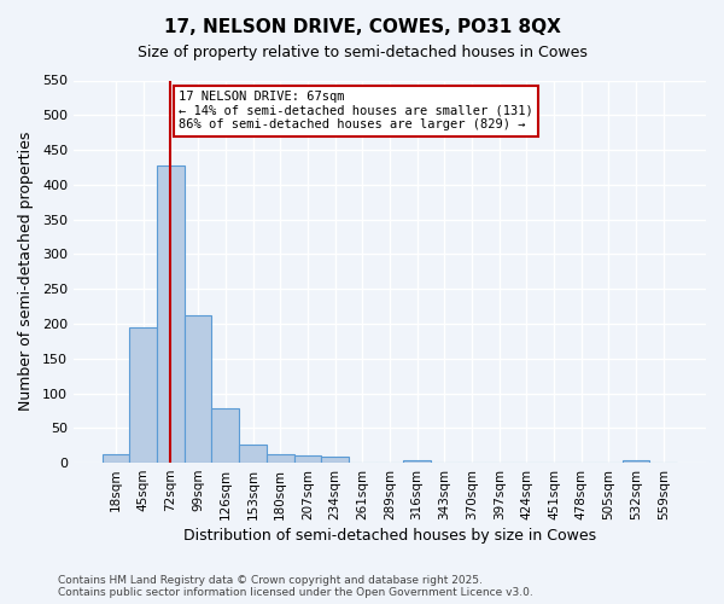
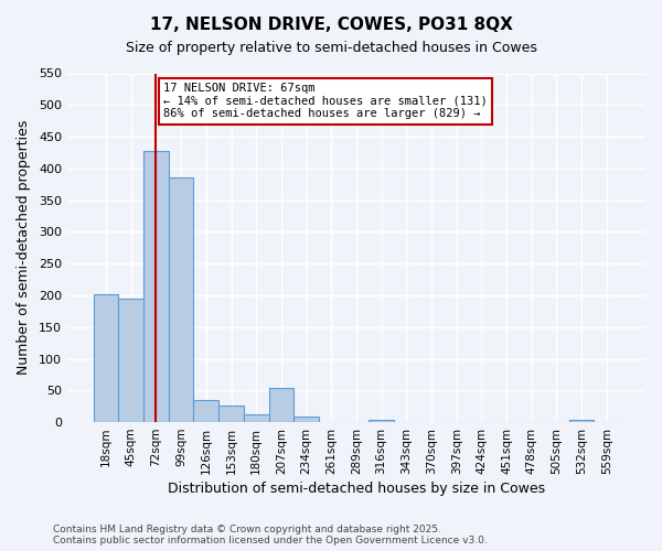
18sqm: 13 -> 202
99sqm: 212 -> 386
126sqm: 78 -> 34
207sqm: 11 -> 54
